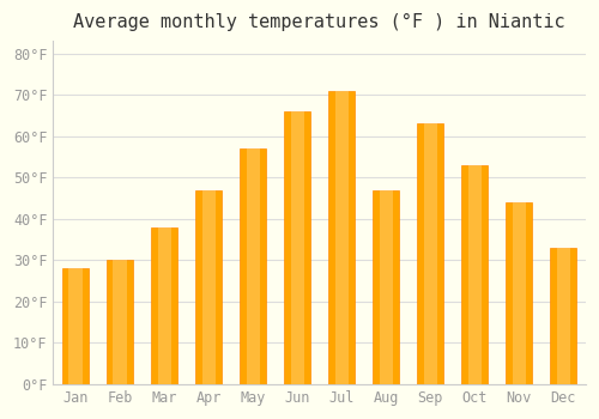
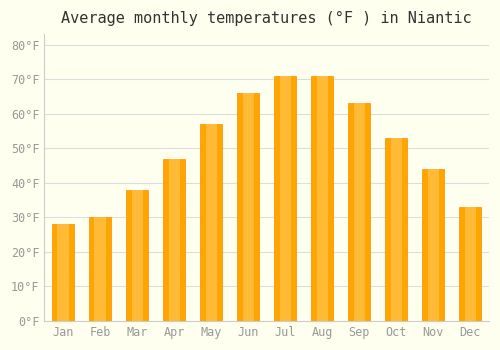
Aug: 47°F -> 71°F
